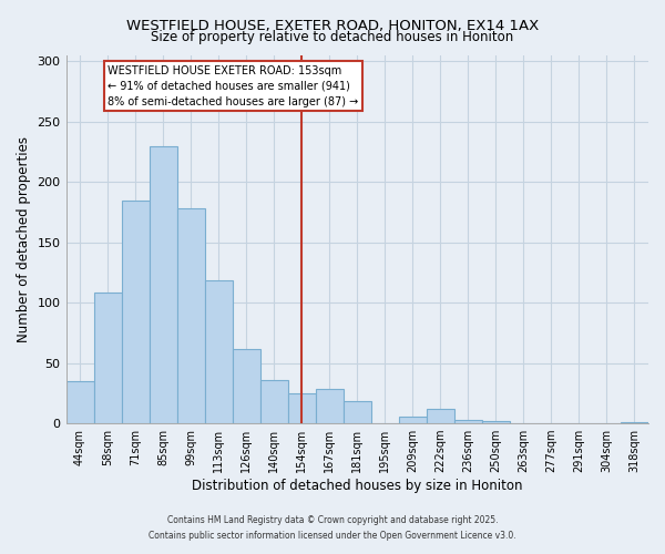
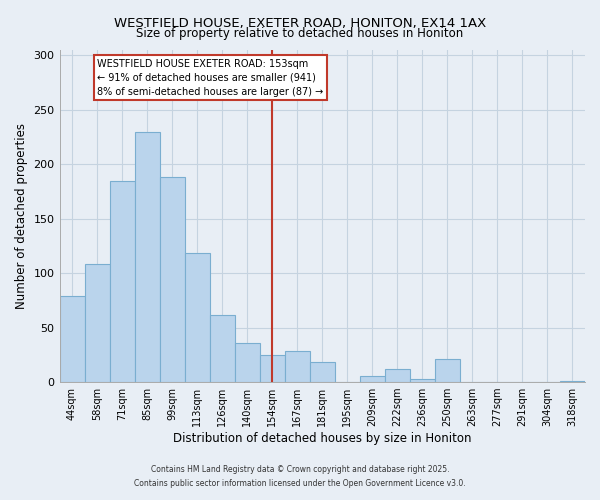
44sqm: 35 -> 79
99sqm: 178 -> 188
250sqm: 2 -> 21
